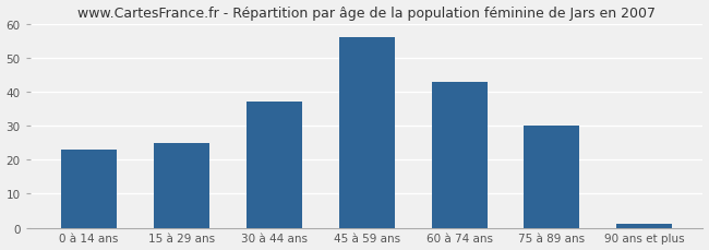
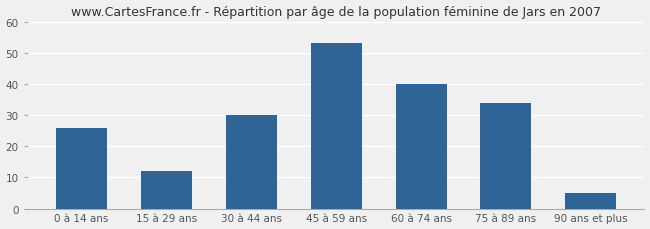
0 à 14 ans: 23 -> 26
15 à 29 ans: 25 -> 12
30 à 44 ans: 37 -> 30
45 à 59 ans: 56 -> 53
60 à 74 ans: 43 -> 40
75 à 89 ans: 30 -> 34
90 ans et plus: 1 -> 5
